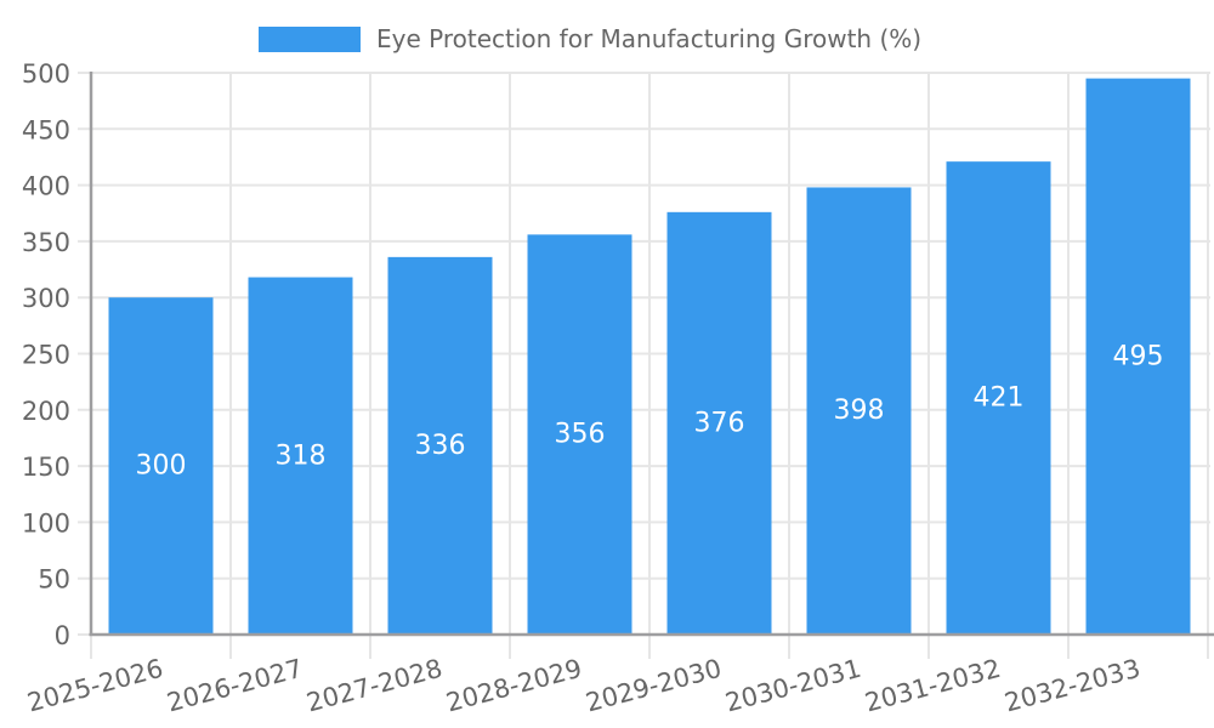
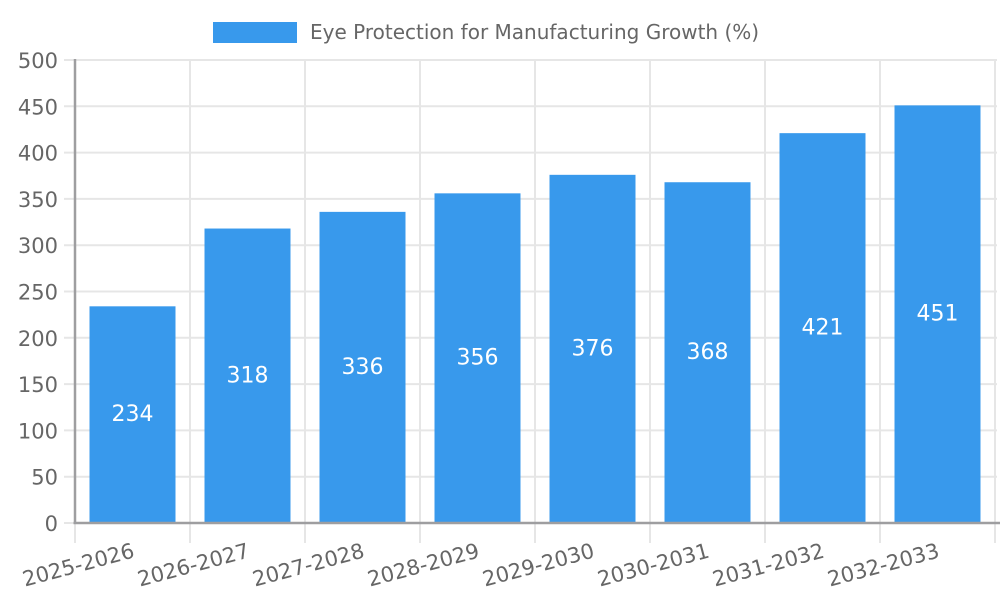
2025-2026: 300 -> 234
2030-2031: 398 -> 368
2032-2033: 495 -> 451
